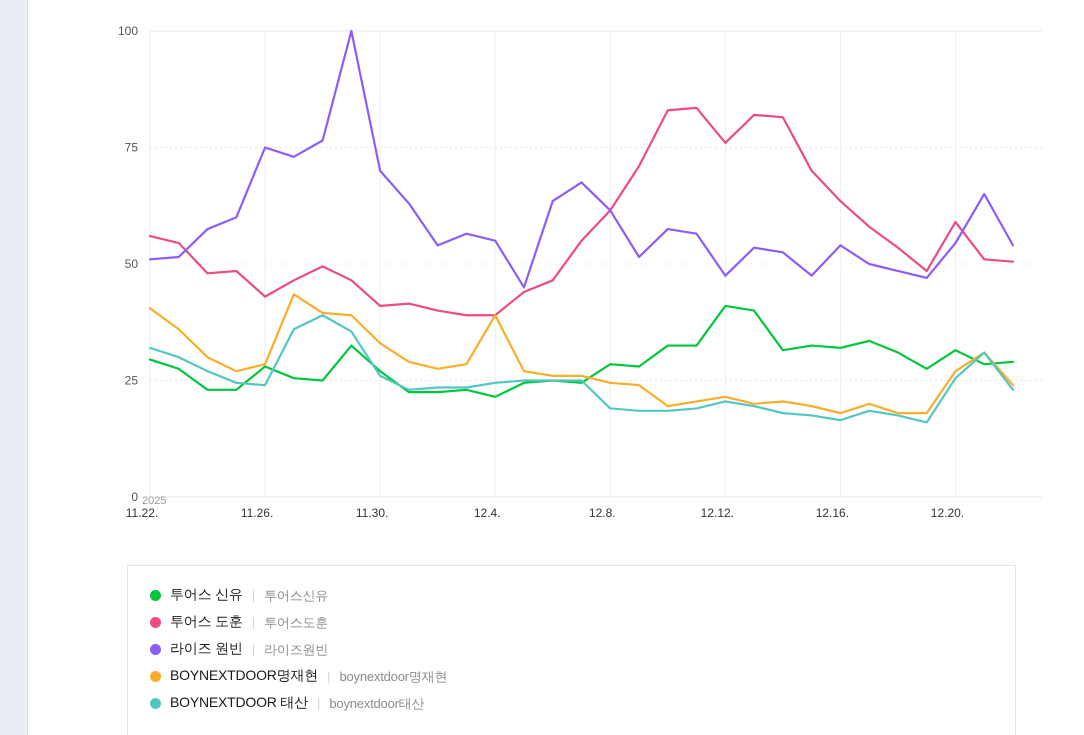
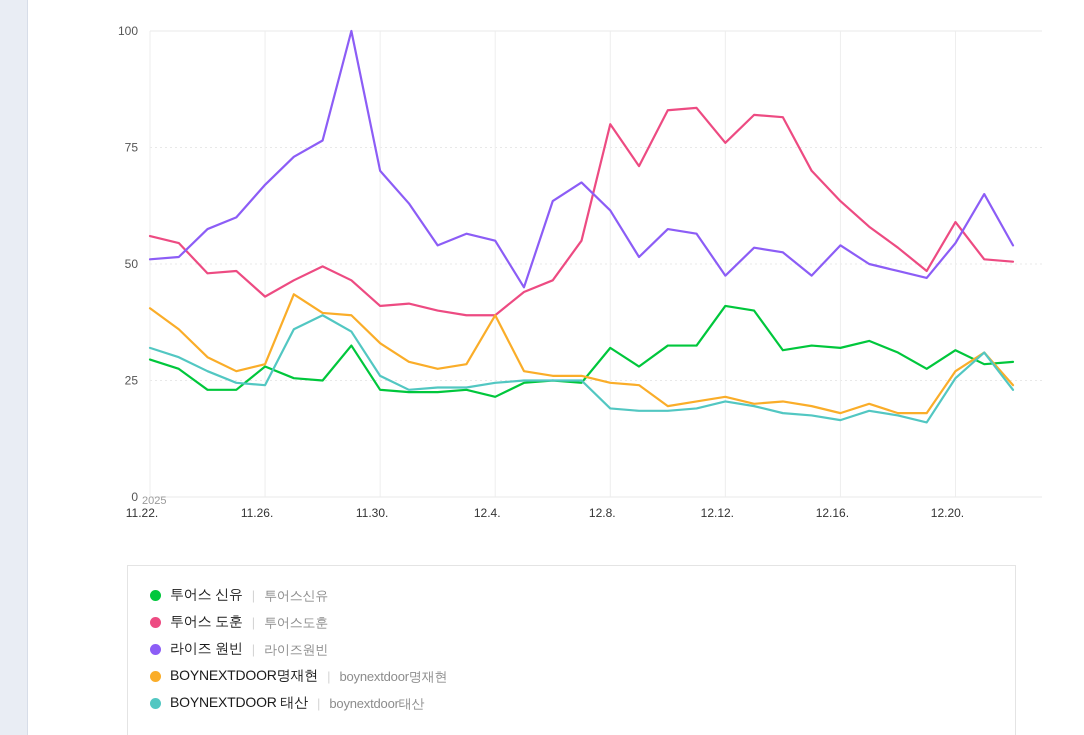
라이즈 원빈/11.26.: 75 -> 67
투어스 신유/11.30.: 27 -> 23
투어스 신유/12.8.: 28 -> 32
투어스 도훈/12.8.: 62 -> 80
